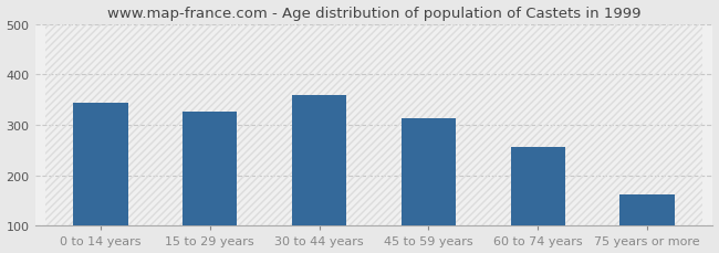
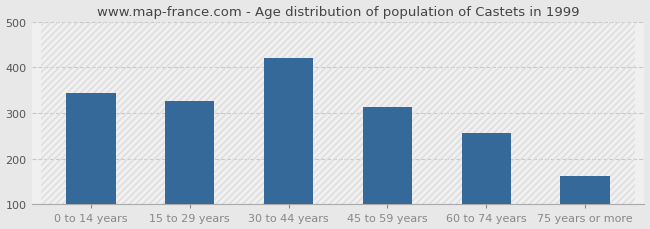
30 to 44 years: 360 -> 420
